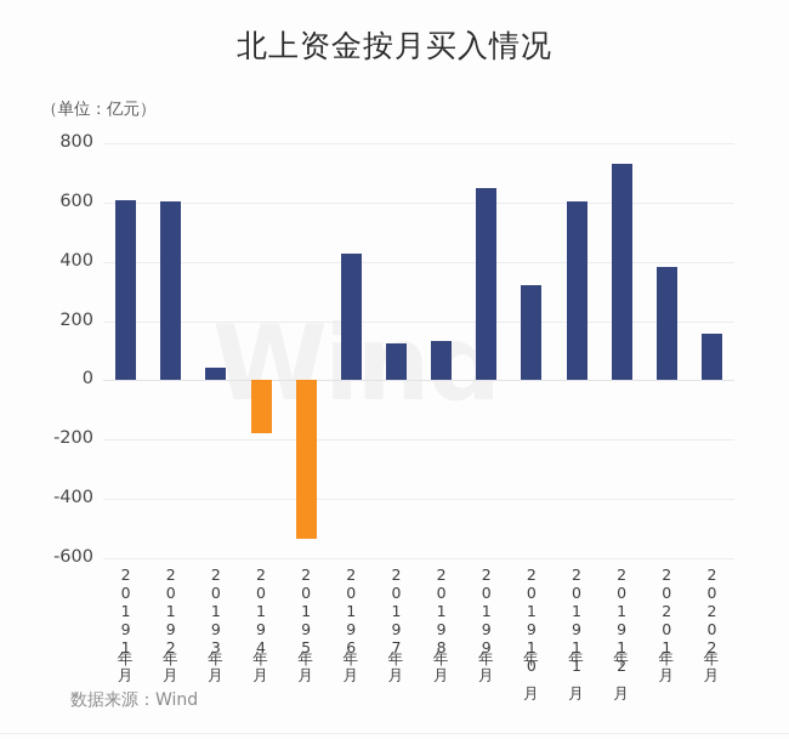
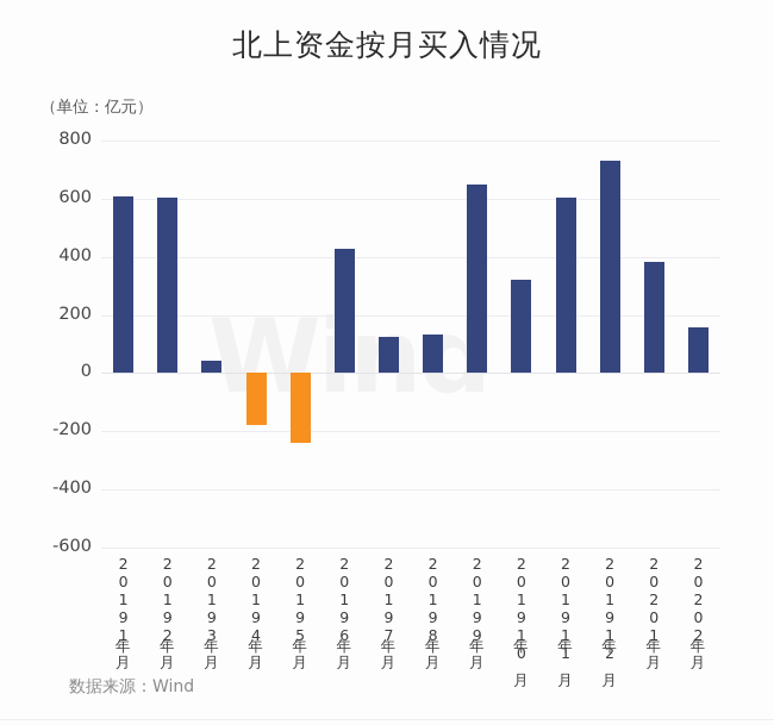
2019年5月: -540 -> -240
